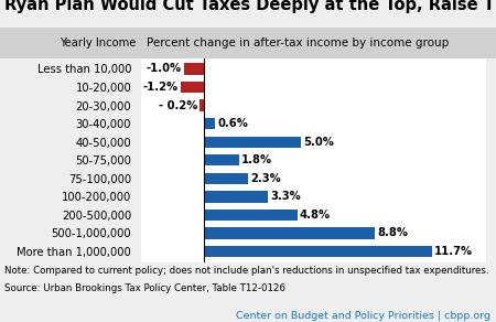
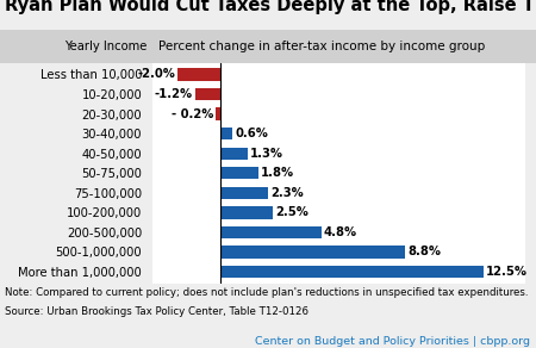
Less than 10,000: -1.0% -> -2.0%
40-50,000: 5.0% -> 1.3%
100-200,000: 3.3% -> 2.5%
More than 1,000,000: 11.7% -> 12.5%
